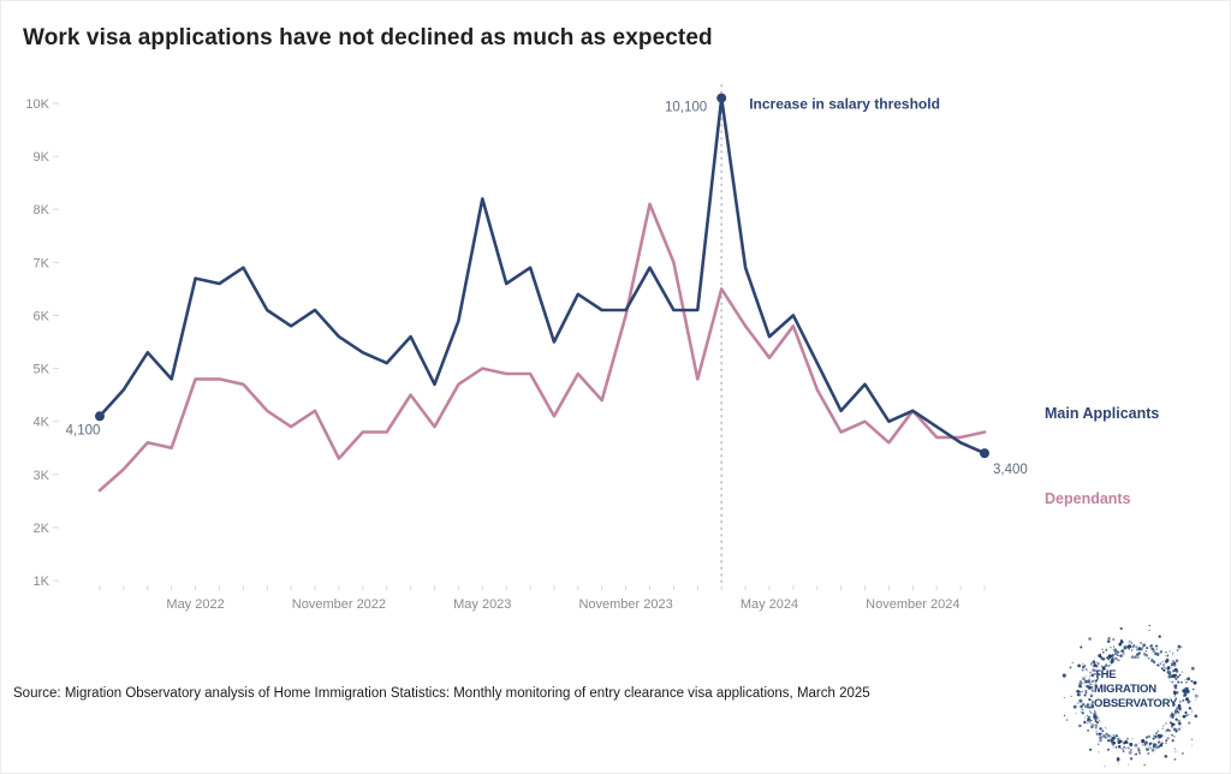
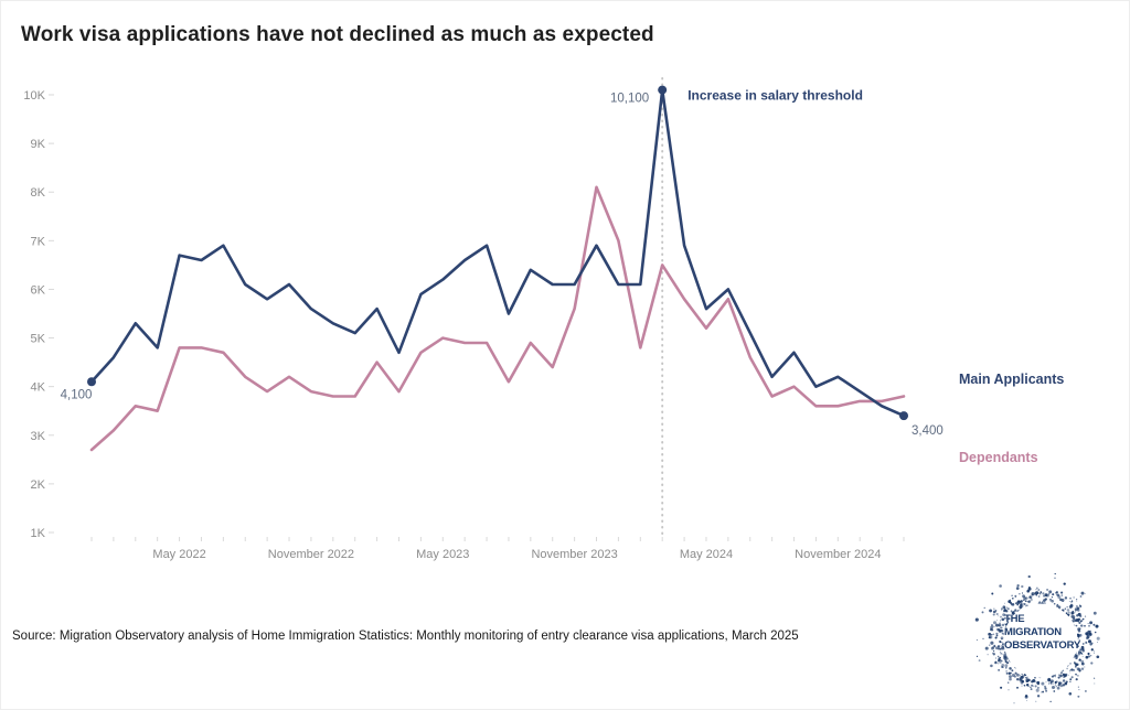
Dependants/November 2022: 3.3K -> 3.9K
Main Applicants/May 2023: 8.2K -> 6.2K
Dependants/November 2023: 6.0K -> 5.6K
Dependants/November 2024: 4.2K -> 3.6K
